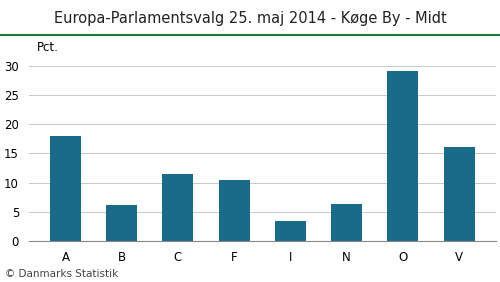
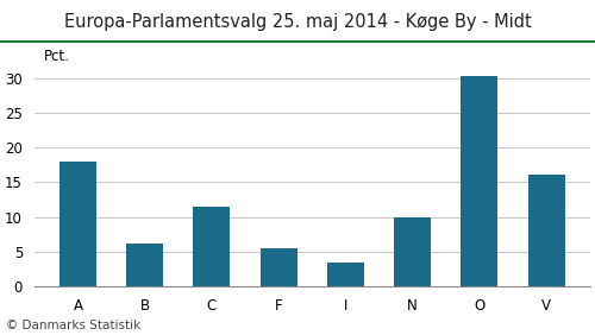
F: 10.5 -> 5.4
N: 6.3 -> 10.0
O: 29.0 -> 30.2
